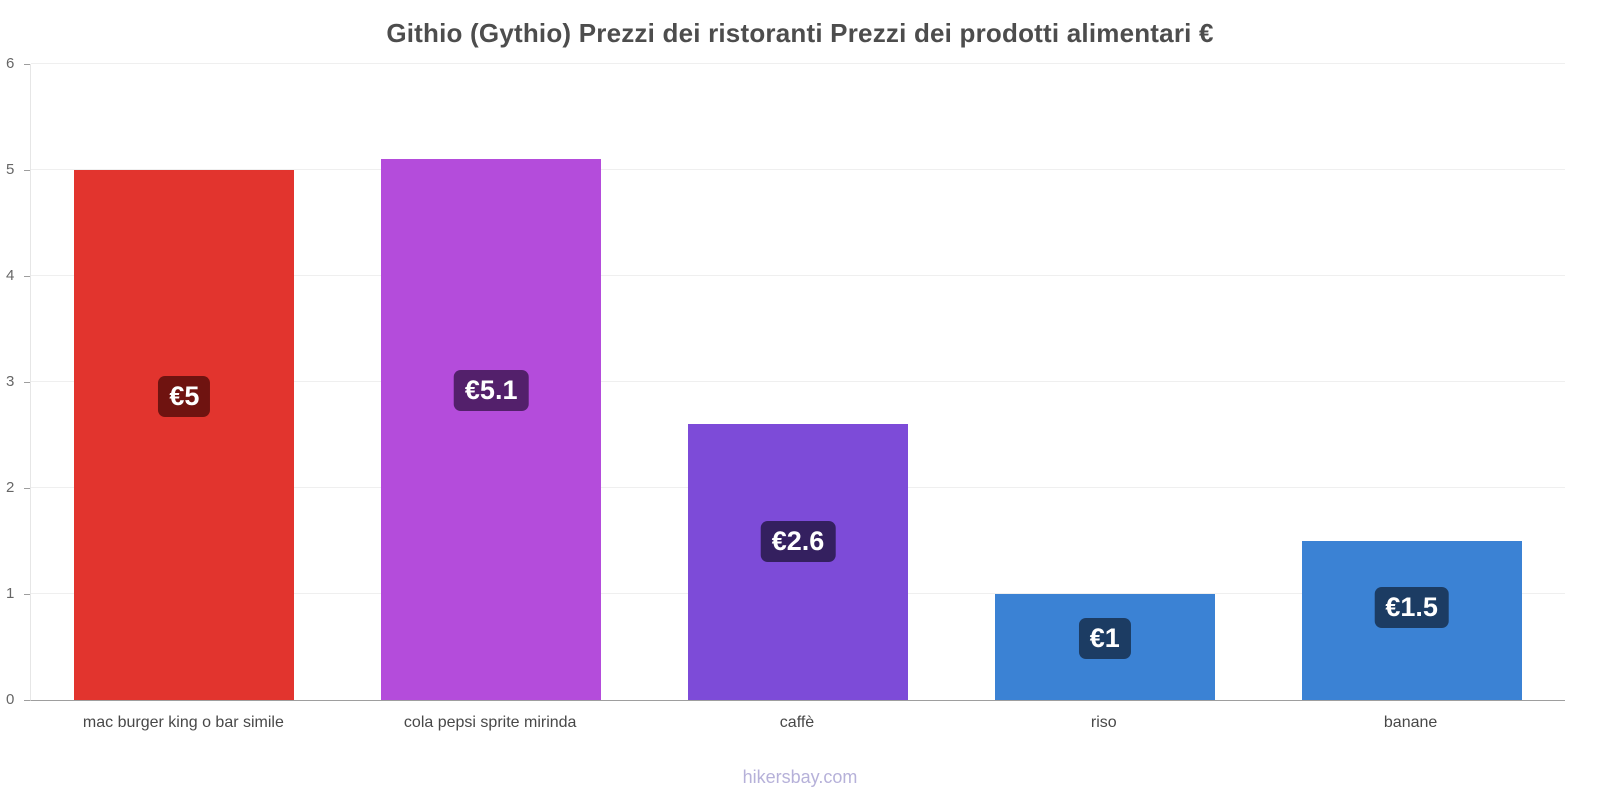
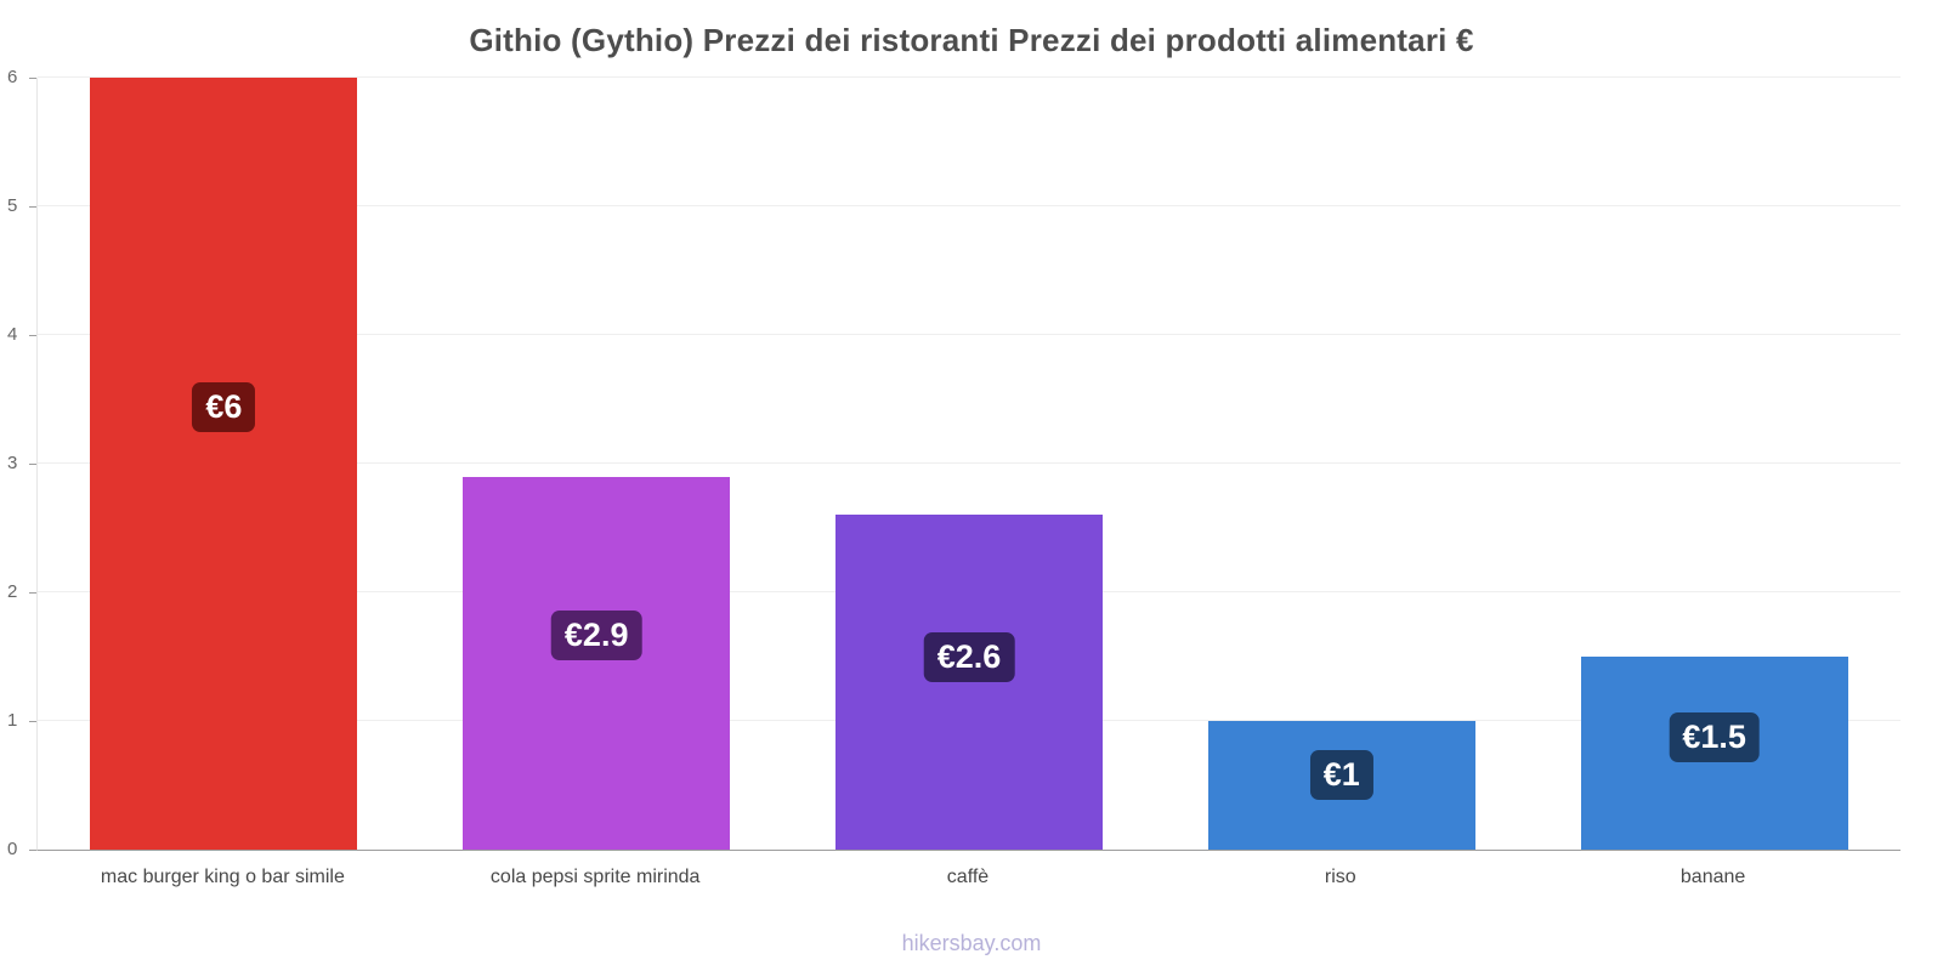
mac burger king o bar simile: €5 -> €6
cola pepsi sprite mirinda: €5.1 -> €2.9
